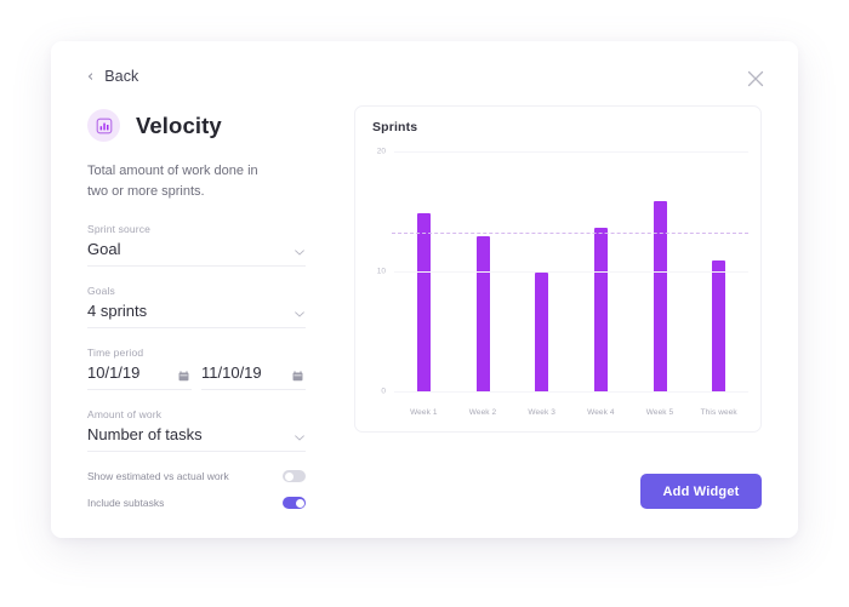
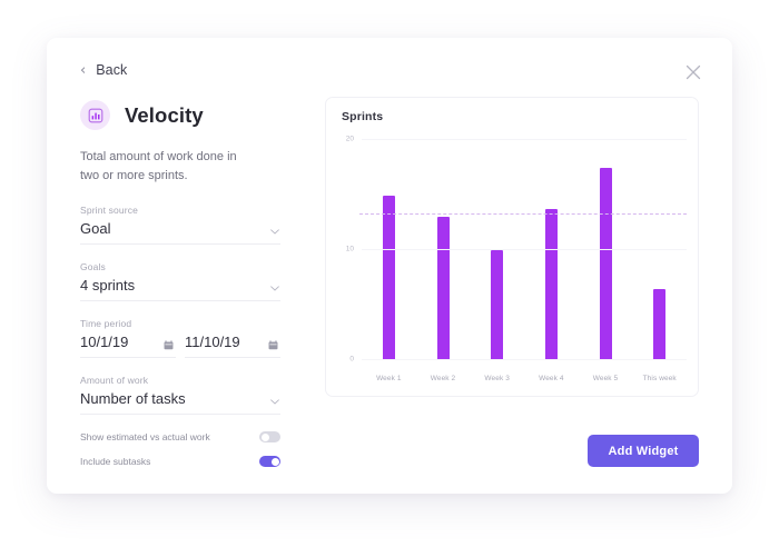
Week 5: 16 -> 18
This week: 11 -> 6
